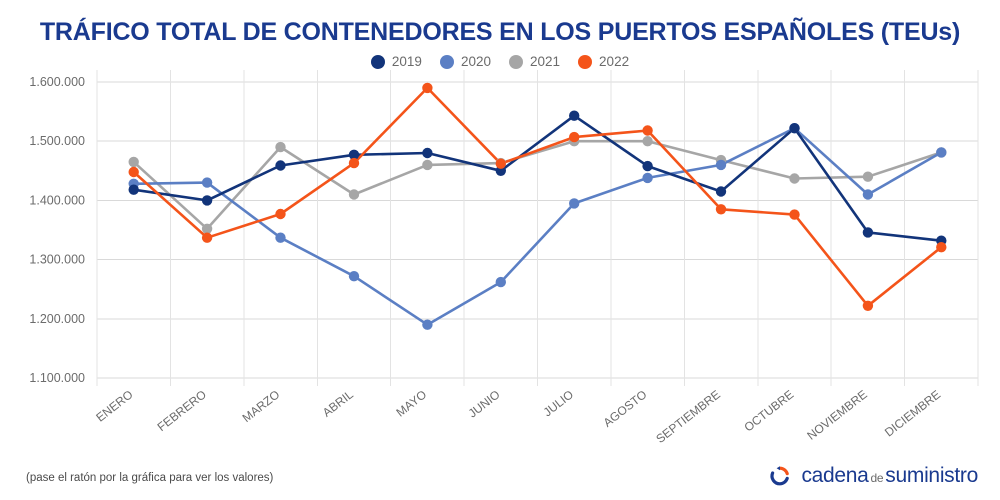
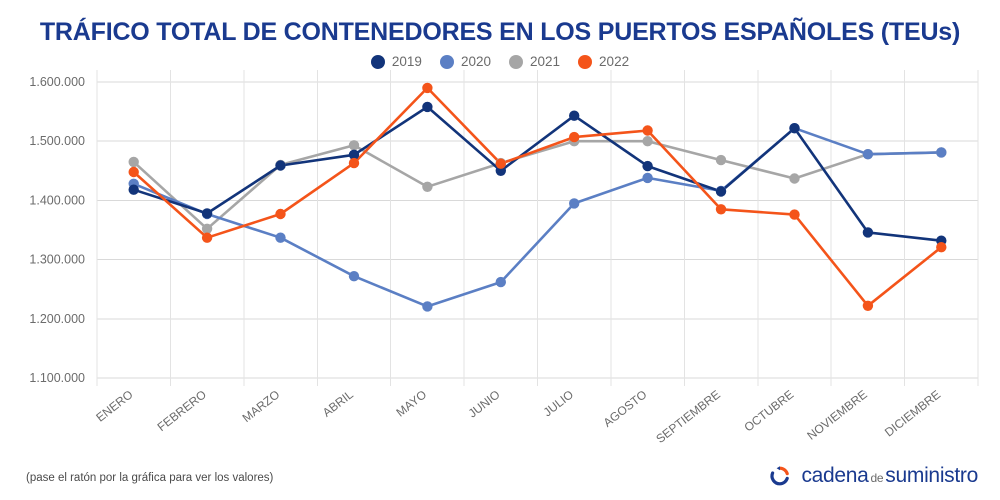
2019/FEBRERO: 1400000 -> 1380000
2020/FEBRERO: 1430000 -> 1380000
2021/MARZO: 1490000 -> 1460000
2021/ABRIL: 1410000 -> 1490000
2019/MAYO: 1480000 -> 1560000
2020/MAYO: 1190000 -> 1220000
2021/MAYO: 1460000 -> 1420000
2020/SEPTIEMBRE: 1460000 -> 1420000
2020/NOVIEMBRE: 1410000 -> 1480000
2021/NOVIEMBRE: 1440000 -> 1480000
